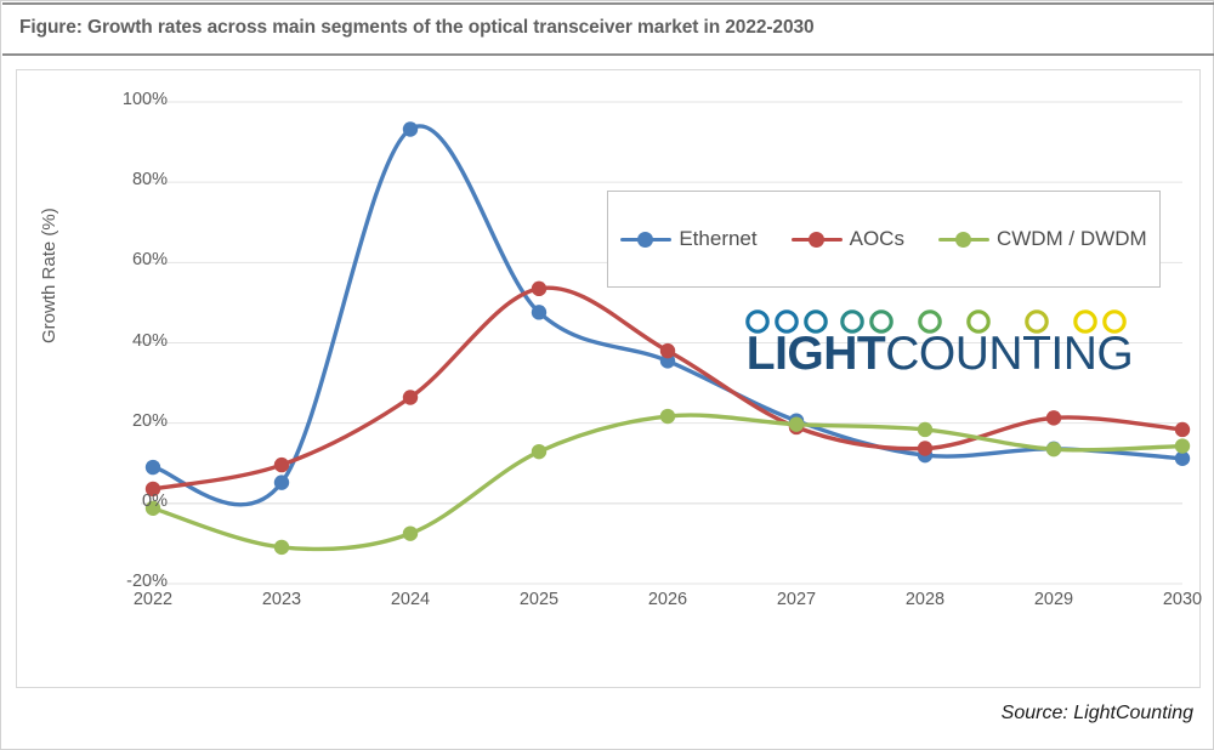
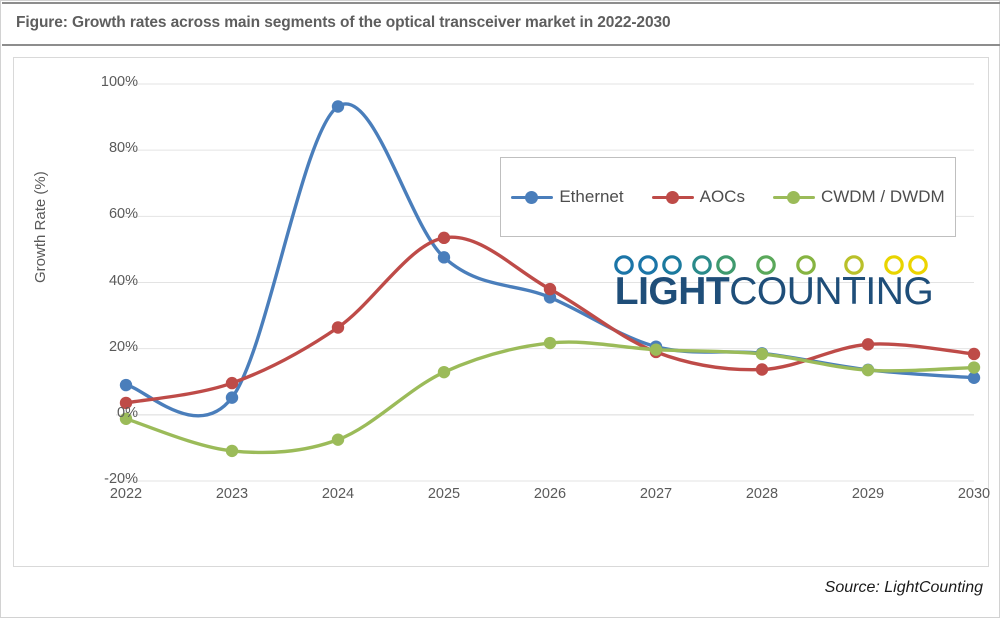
Ethernet/2028: 12% -> 19%
